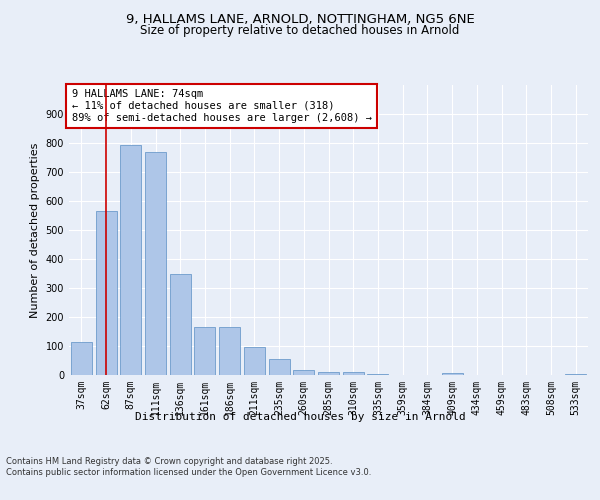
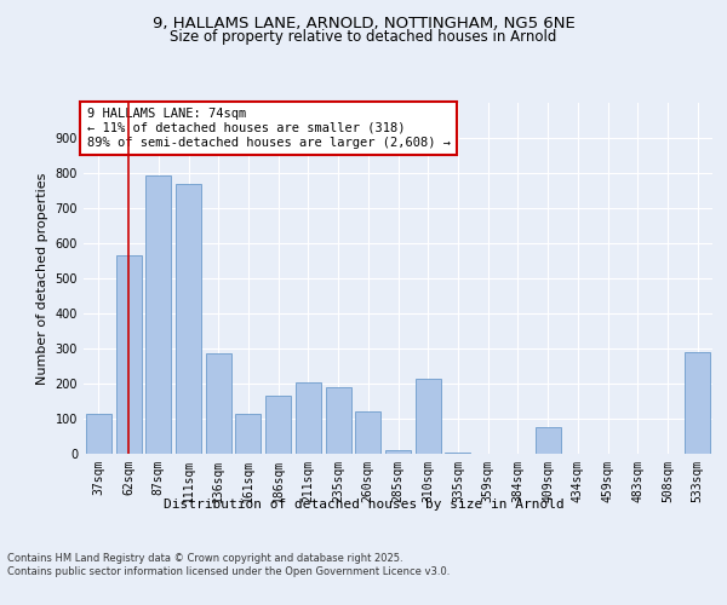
136sqm: 350 -> 285
161sqm: 167 -> 115
211sqm: 97 -> 205
235sqm: 55 -> 190
260sqm: 18 -> 120
310sqm: 12 -> 215
409sqm: 8 -> 75
533sqm: 5 -> 290
